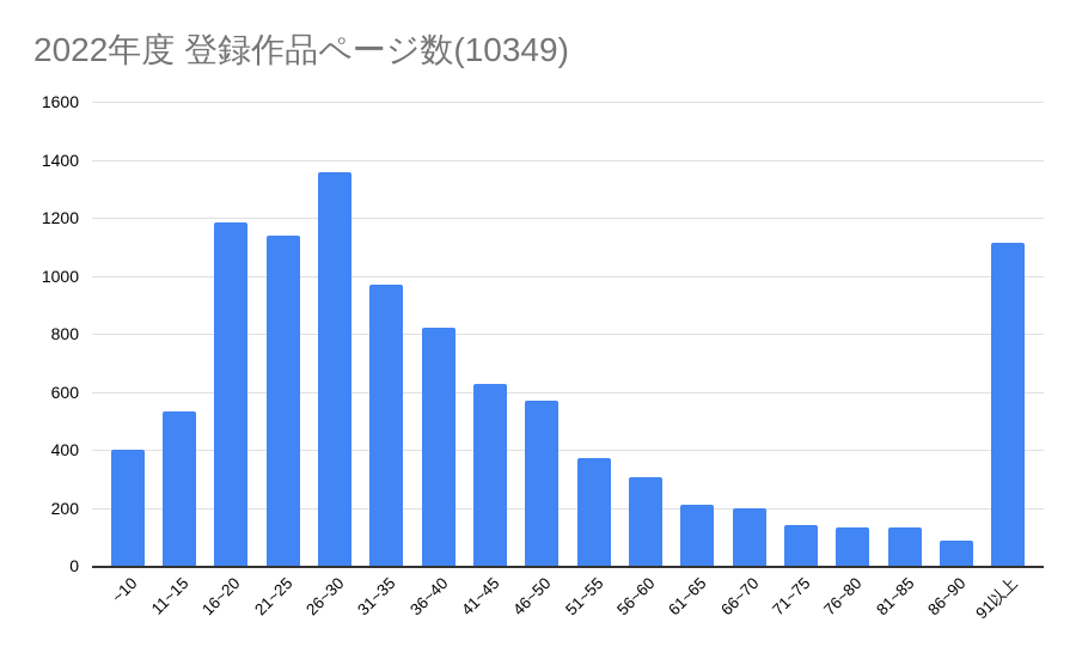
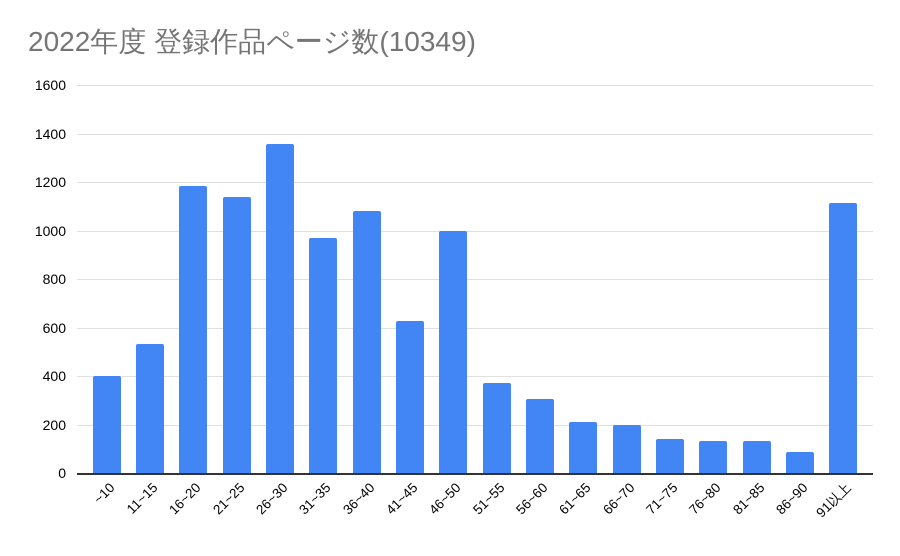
36~40: 820 -> 1080
46~50: 570 -> 1000
